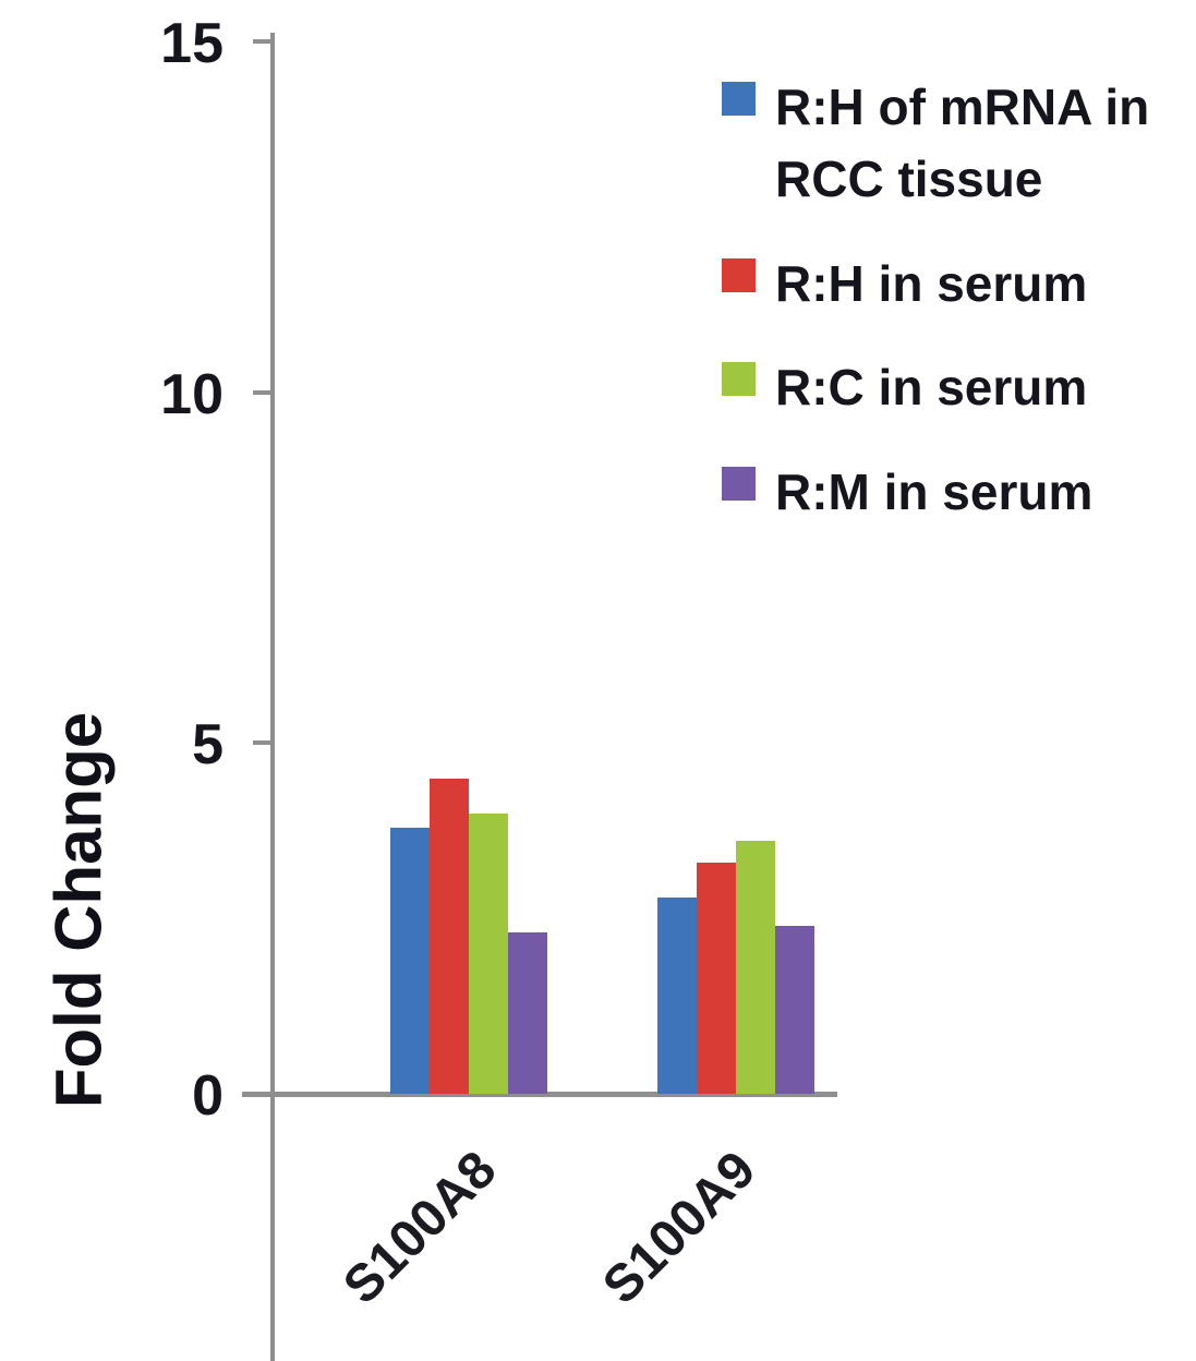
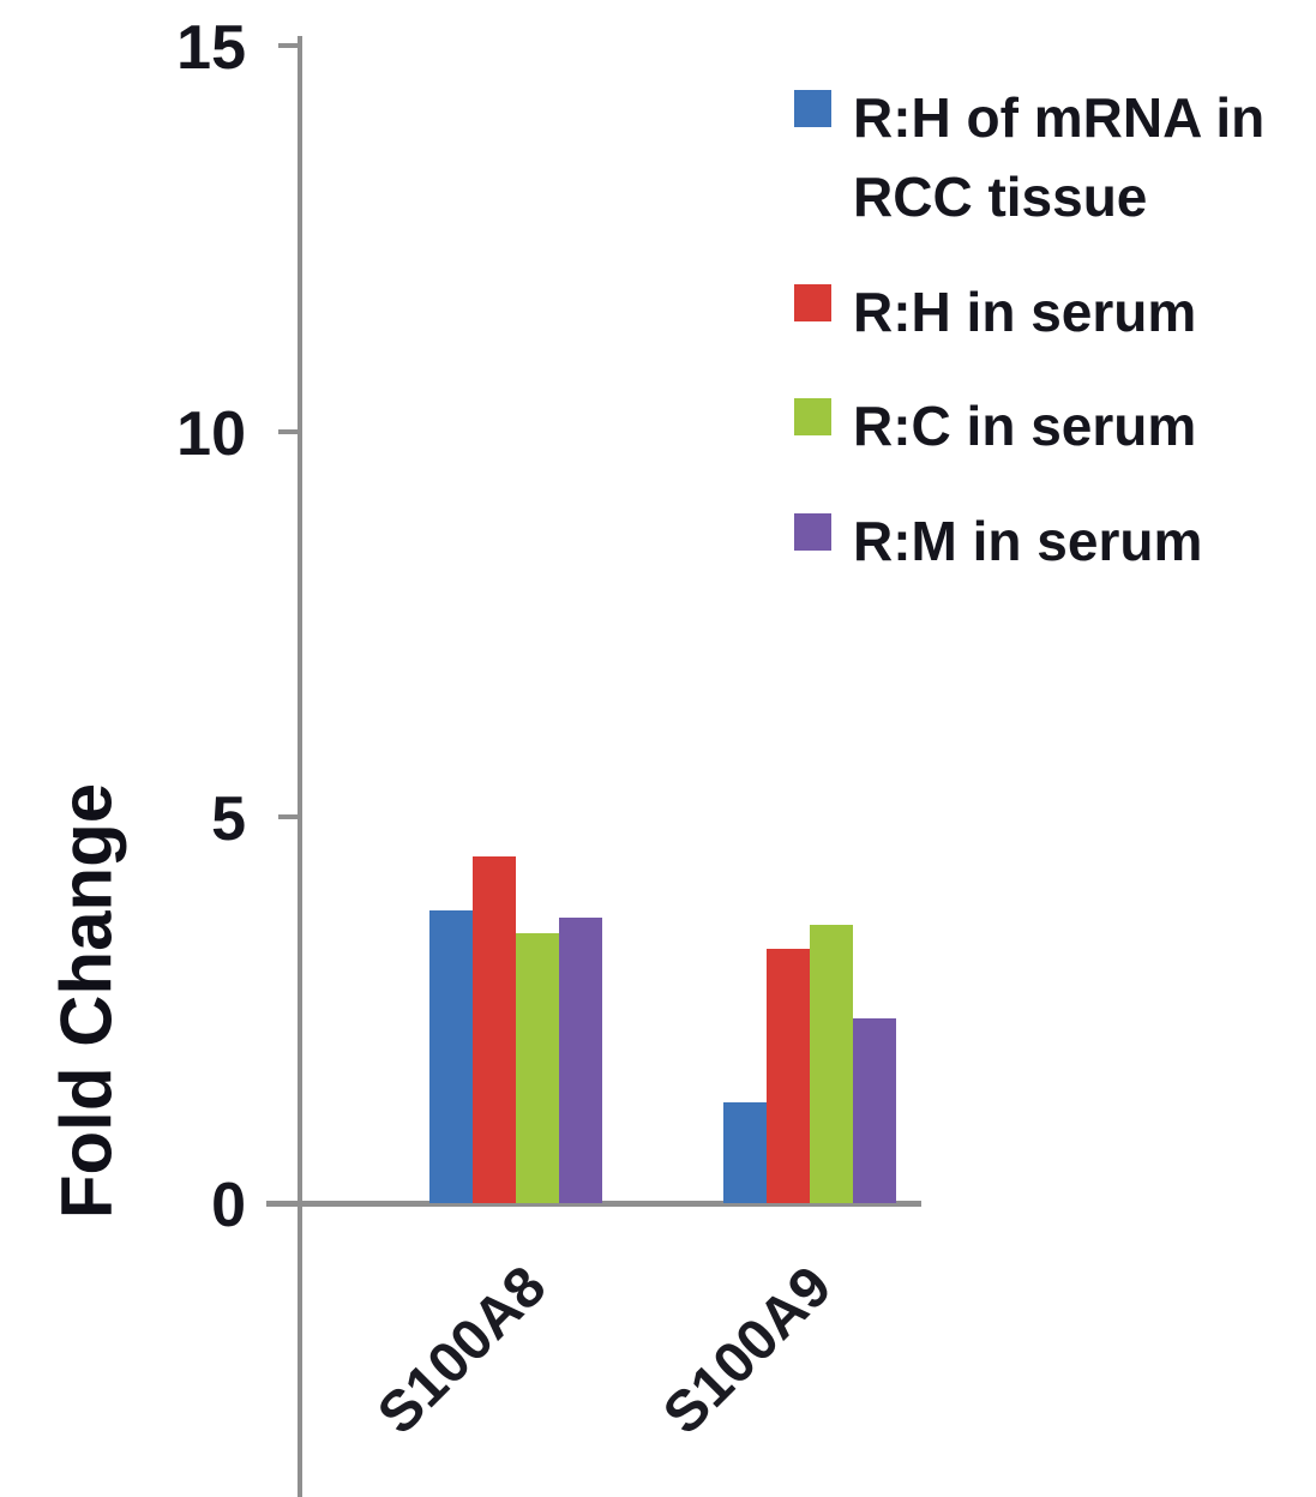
R:C in serum/S100A8: 4.0 -> 3.5
R:M in serum/S100A8: 2.3 -> 3.7
R:H of mRNA in RCC tissue/S100A9: 2.8 -> 1.3
